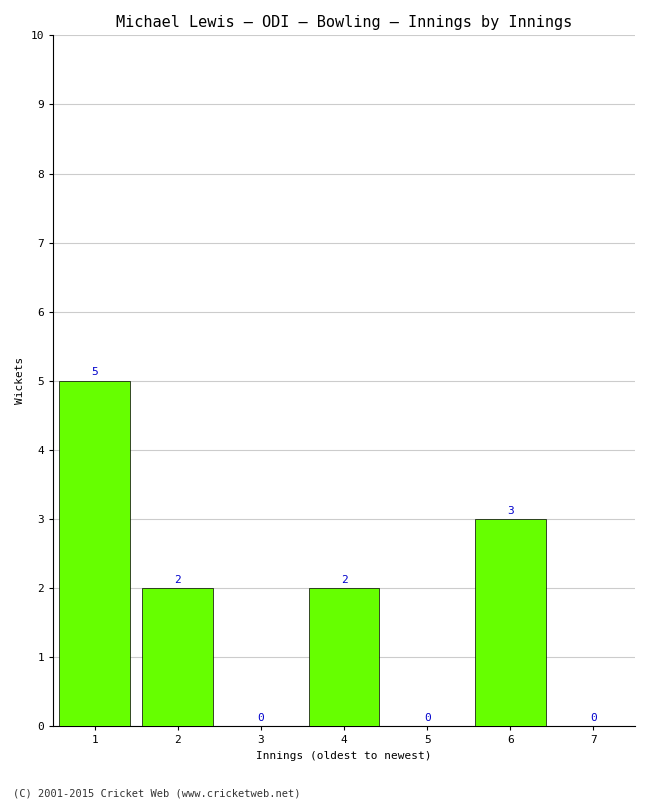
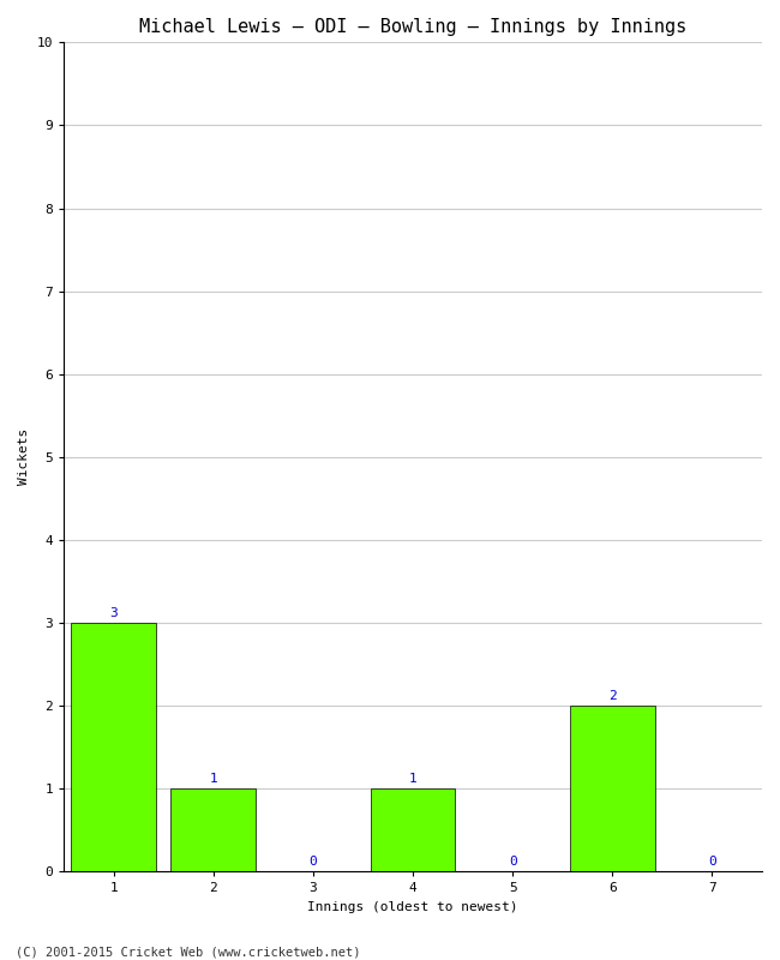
1: 5 -> 3
2: 2 -> 1
4: 2 -> 1
6: 3 -> 2
